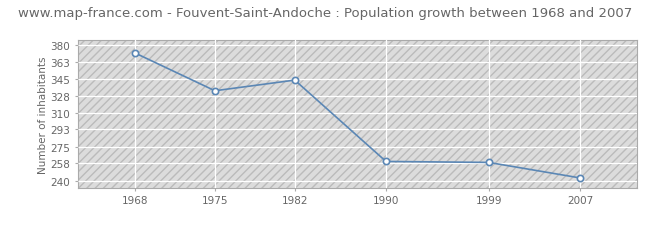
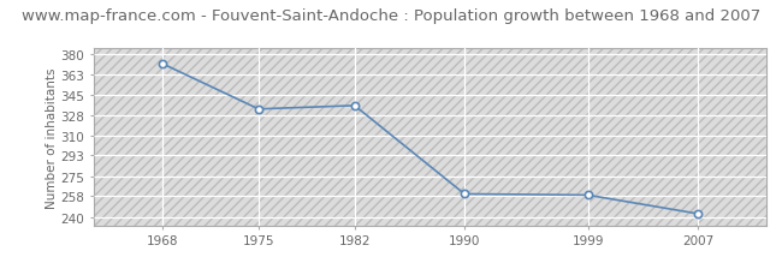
1982: 344 -> 336
